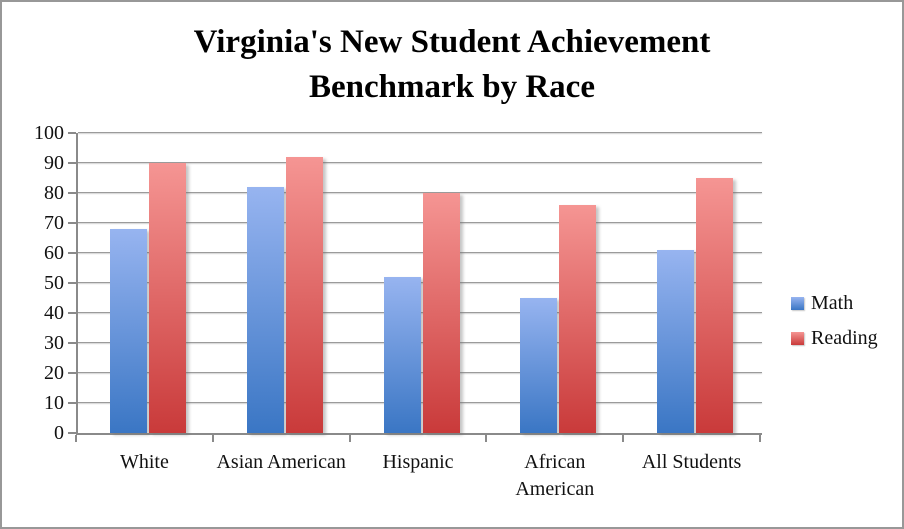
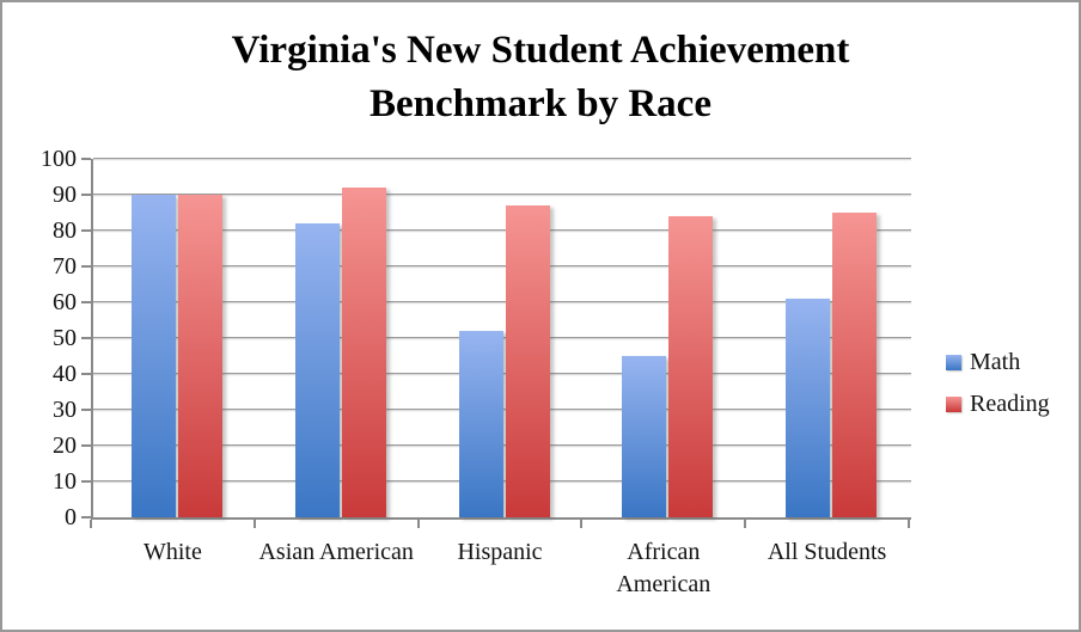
Math/White: 68 -> 90
Reading/Hispanic: 80 -> 87
Reading/African American: 76 -> 84
